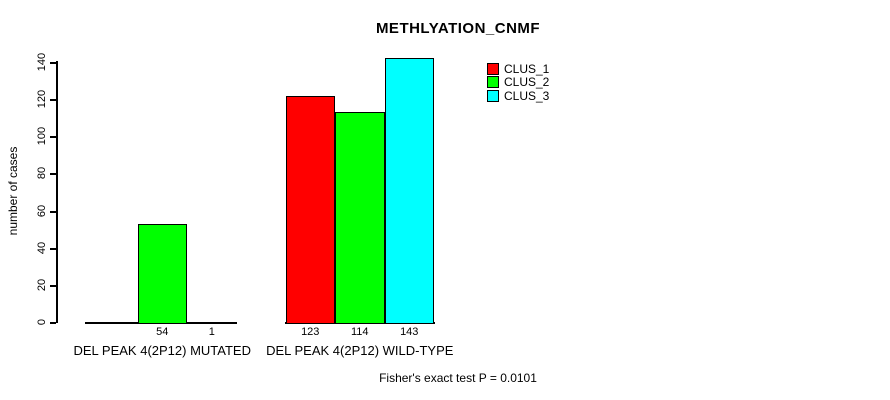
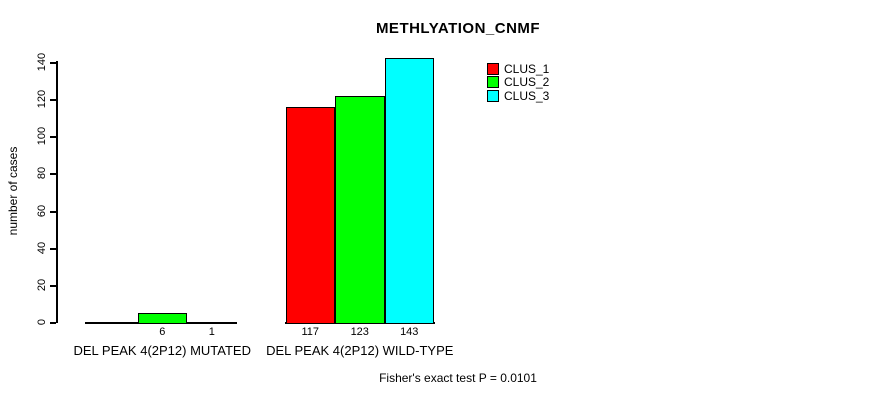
CLUS_2/DEL PEAK 4(2P12) MUTATED: 54 -> 6
CLUS_1/DEL PEAK 4(2P12) WILD-TYPE: 123 -> 117
CLUS_2/DEL PEAK 4(2P12) WILD-TYPE: 114 -> 123
